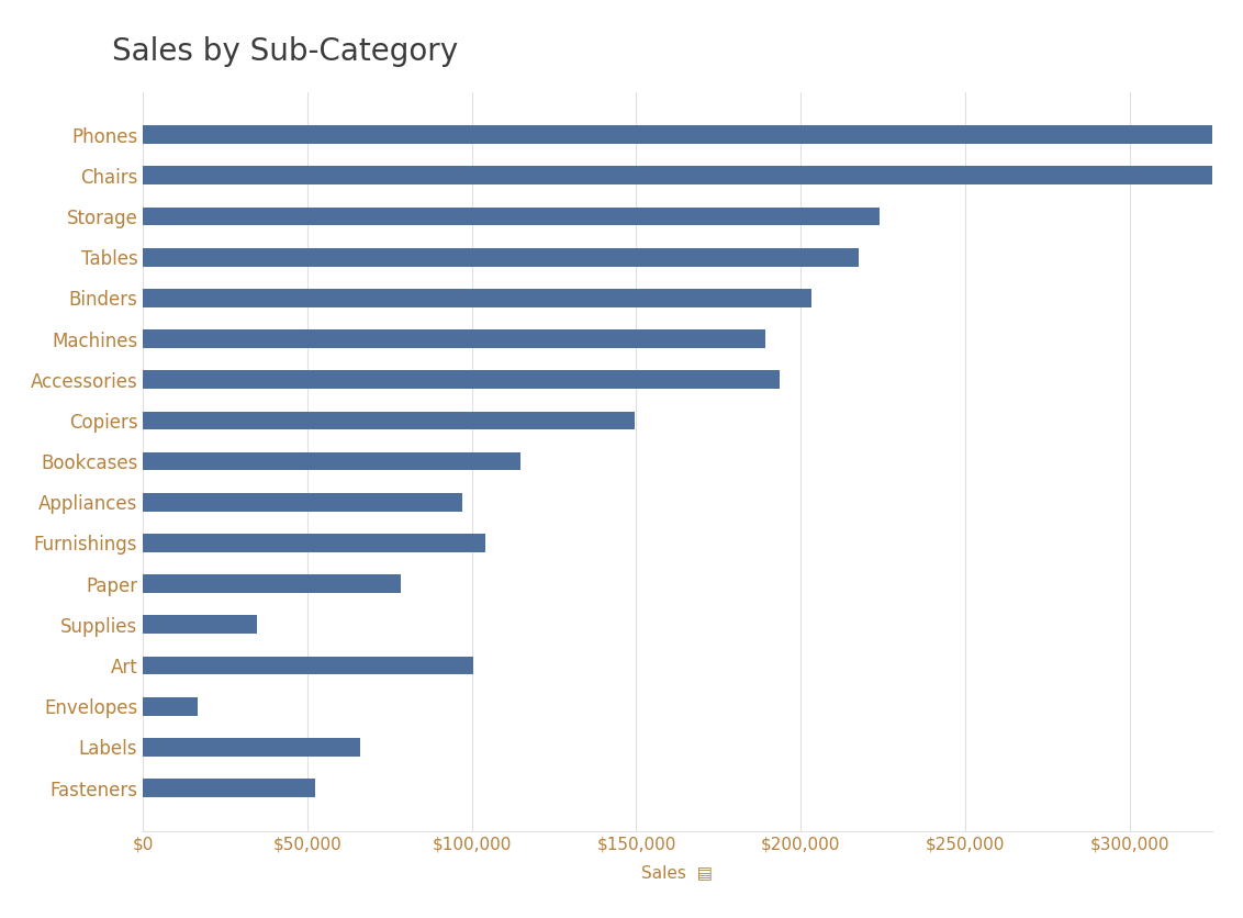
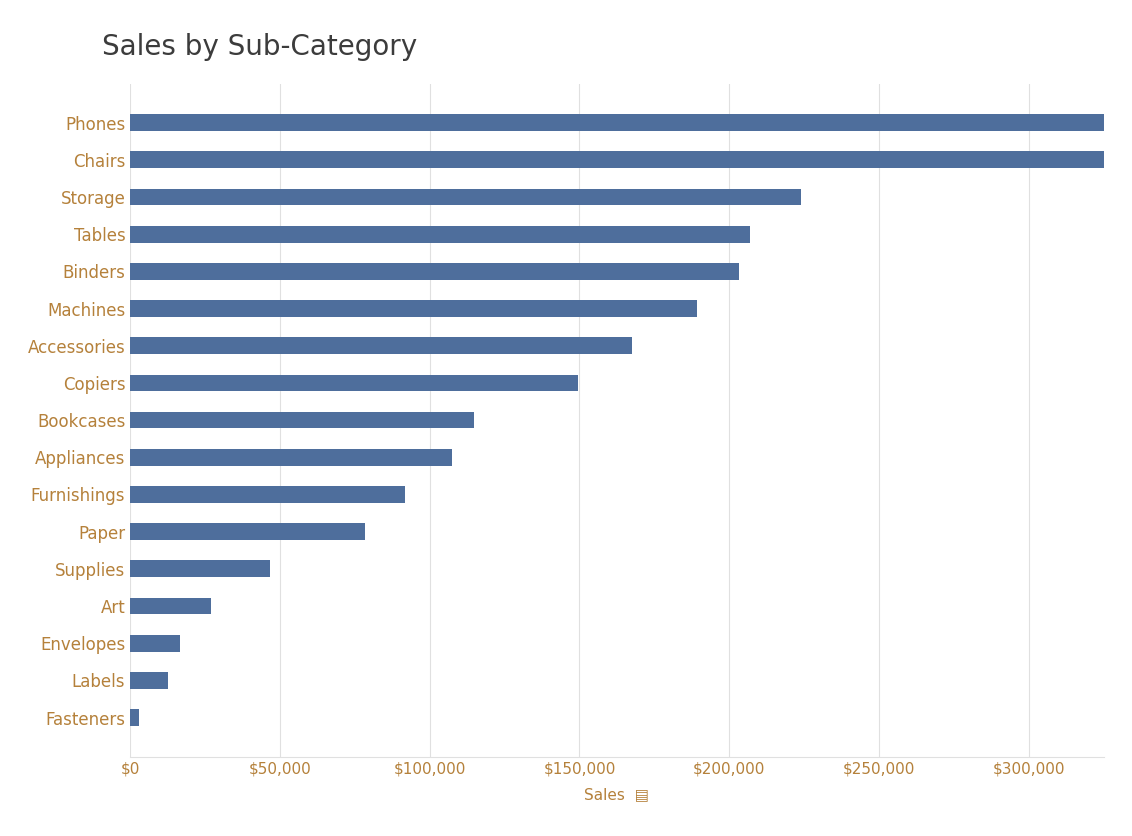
Tables: $217,500 -> $207,000
Accessories: $193,500 -> $167,400
Appliances: $97,000 -> $107,500
Furnishings: $104,000 -> $91,700
Supplies: $34,500 -> $46,700
Art: $100,500 -> $27,100
Labels: $66,000 -> $12,500
Fasteners: $52,500 -> $3,000
